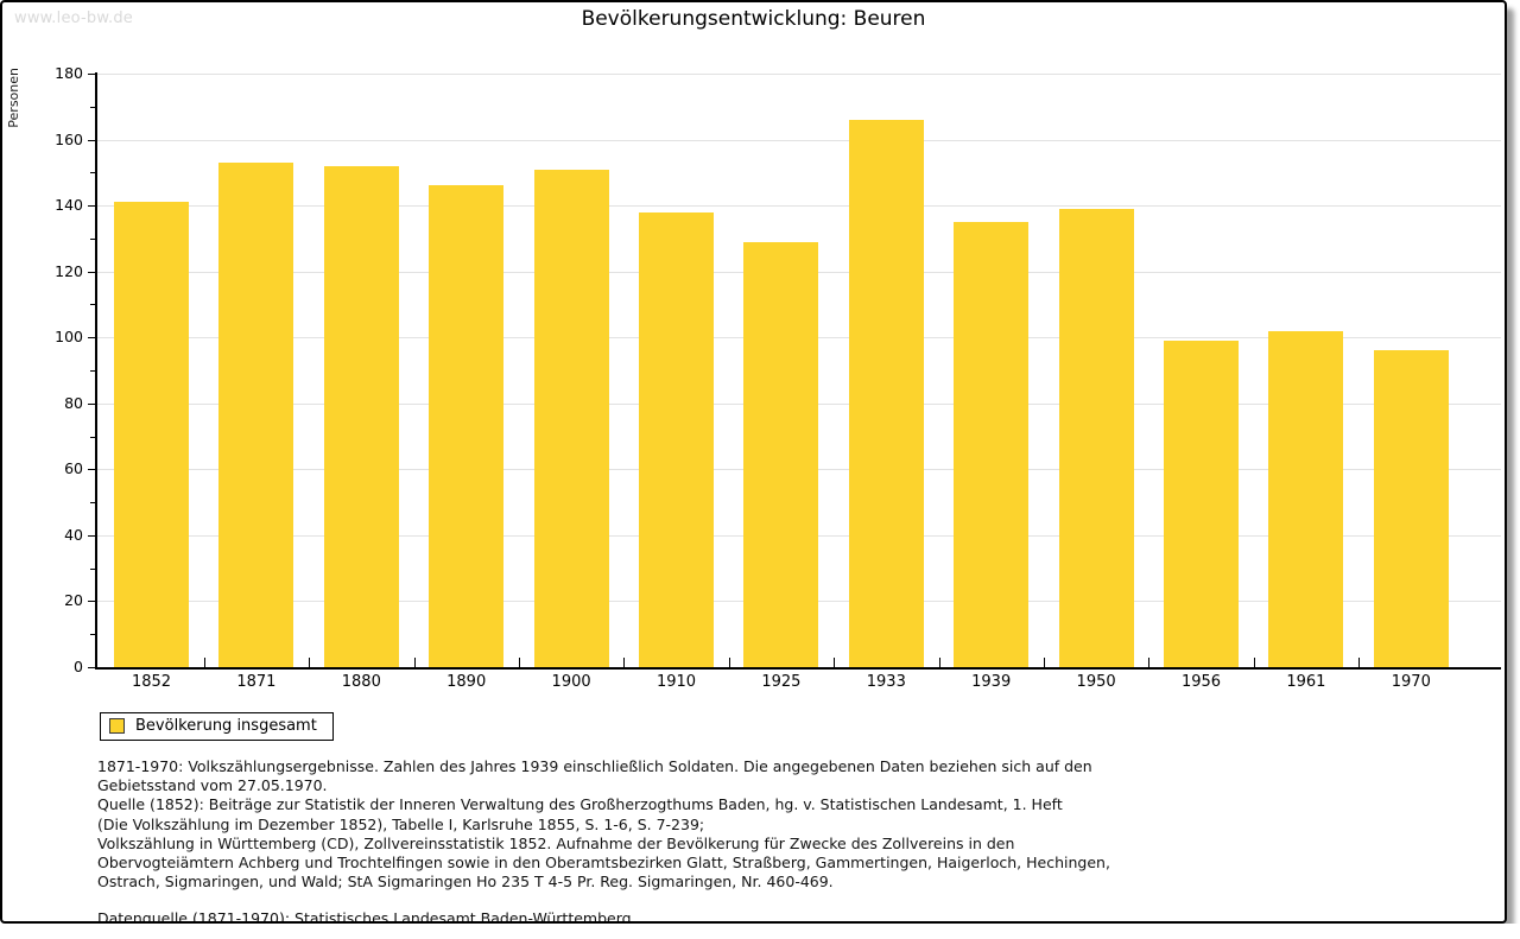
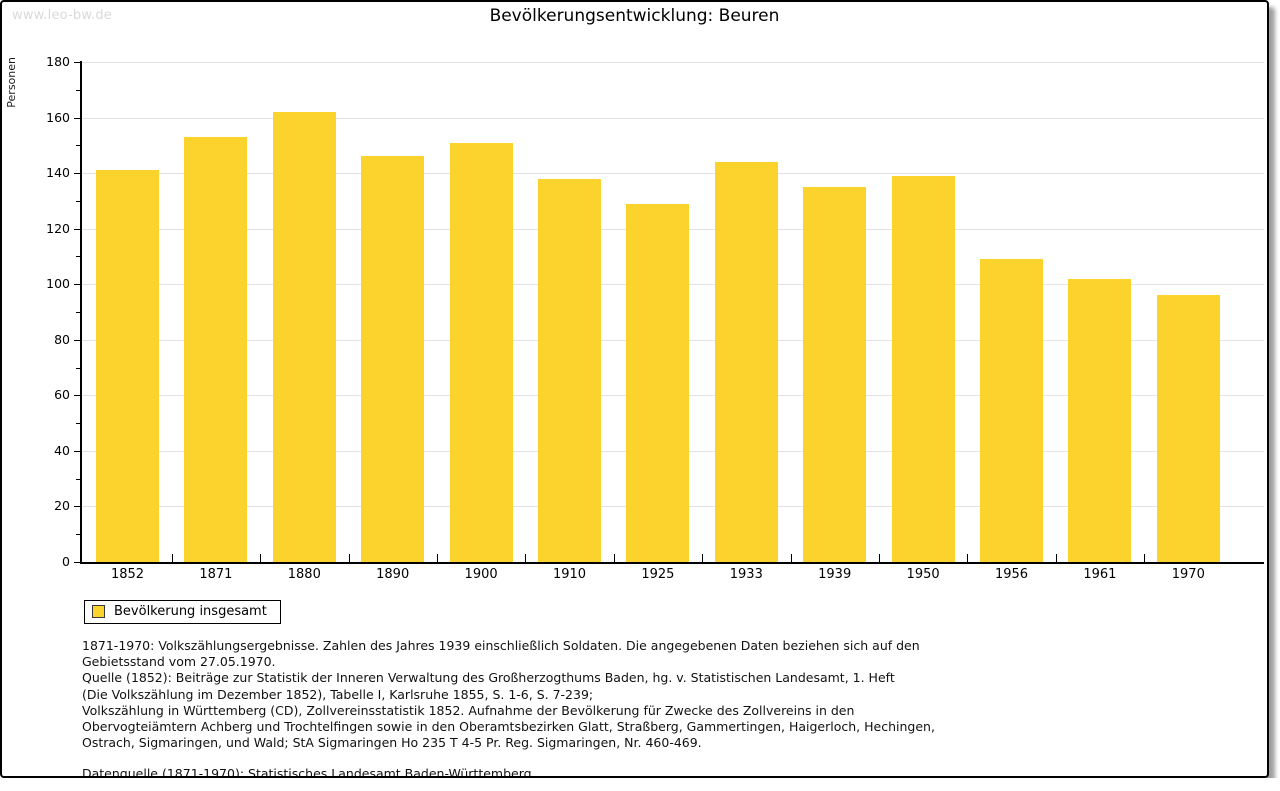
1880: 152 -> 162
1933: 166 -> 144
1956: 99 -> 109
